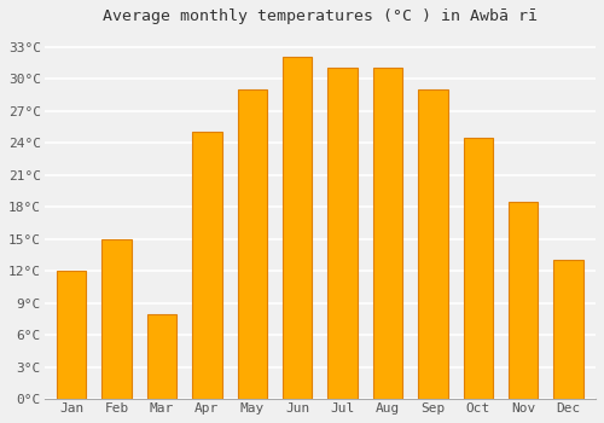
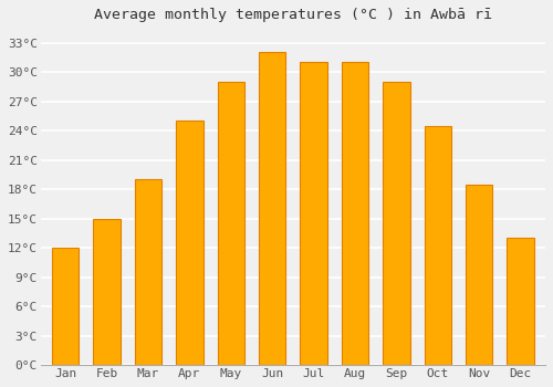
Mar: 8.0°C -> 19.0°C
